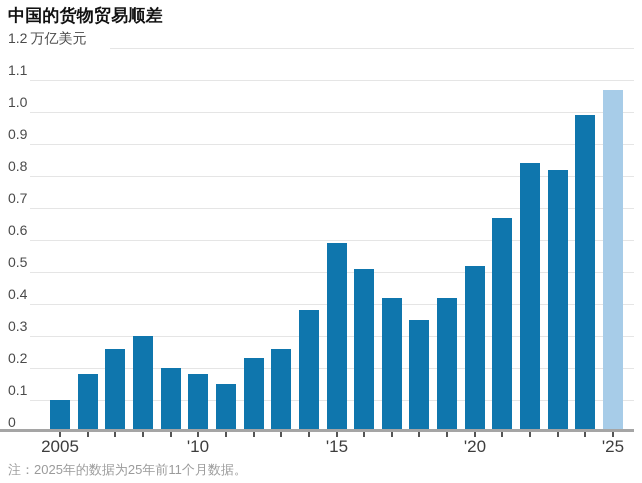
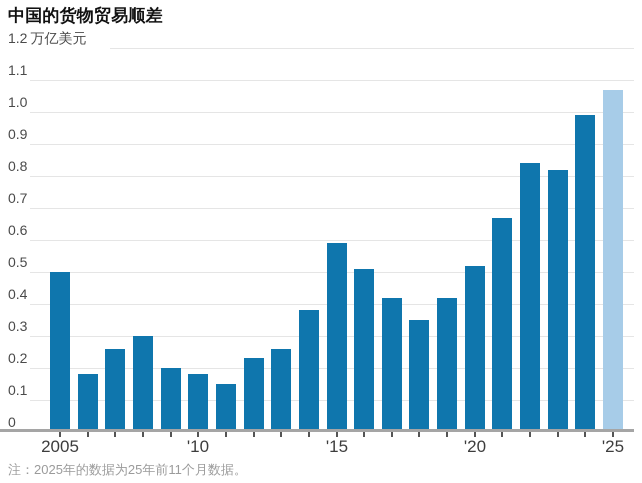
2005: 0.10 -> 0.50
